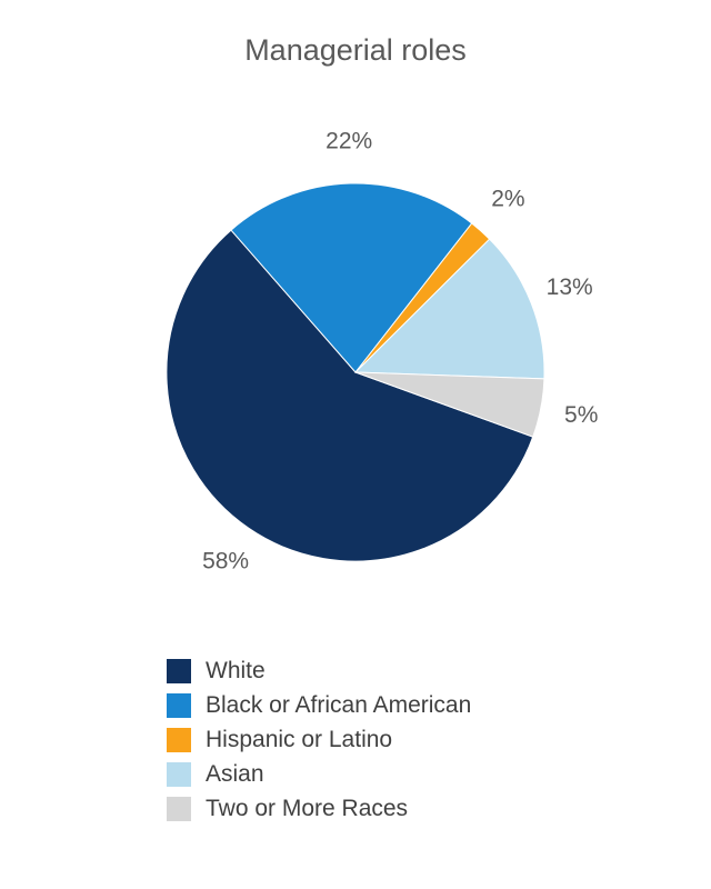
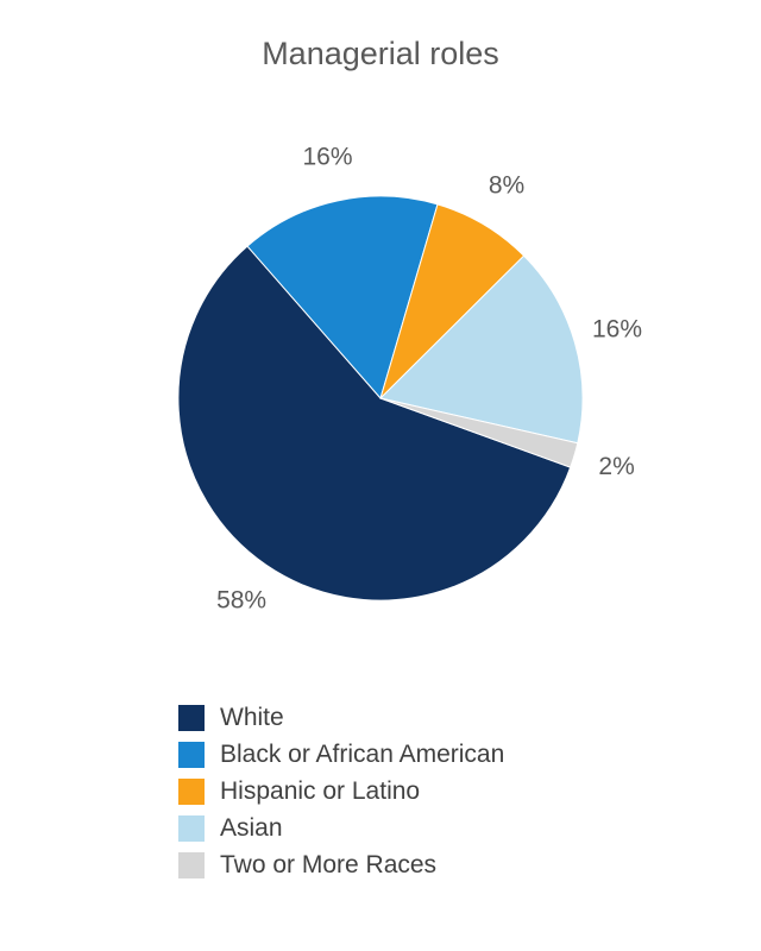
Black or African American: 22% -> 16%
Hispanic or Latino: 2% -> 8%
Asian: 13% -> 16%
Two or More Races: 5% -> 2%
